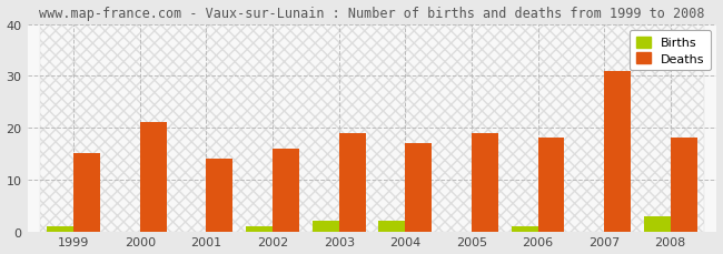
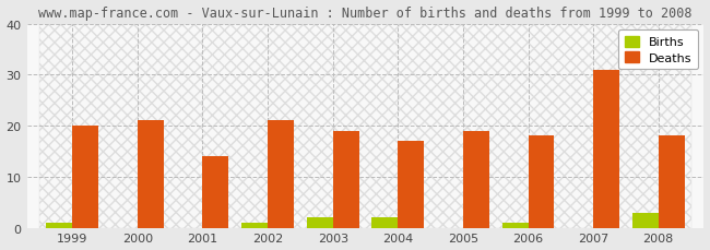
Deaths/1999: 15 -> 20
Deaths/2002: 16 -> 21
